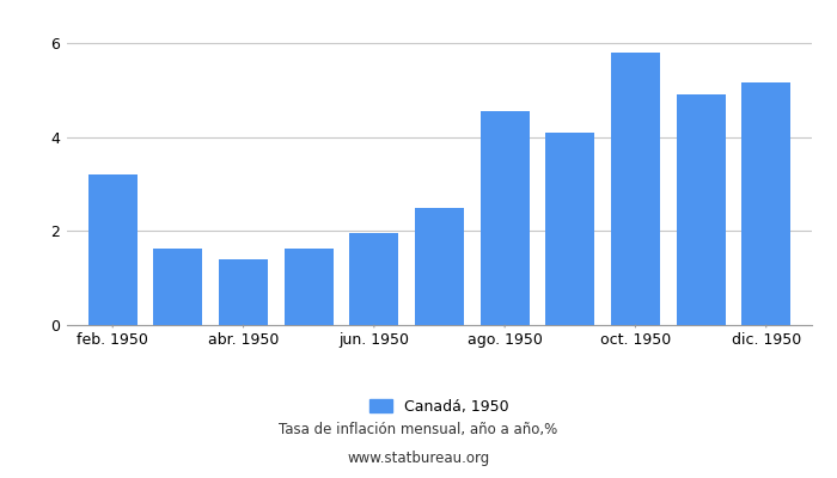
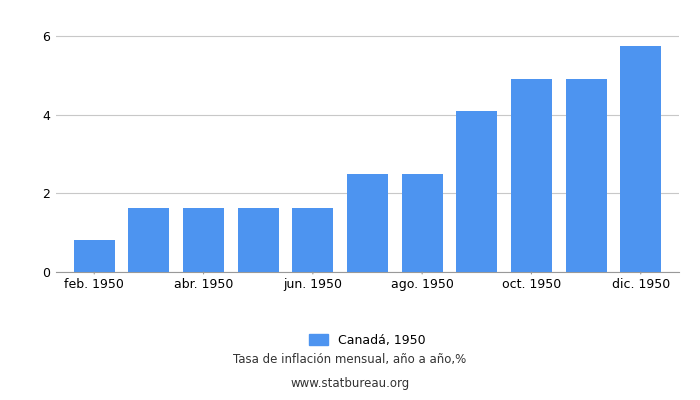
feb. 1950: 3.20 -> 0.81
abr. 1950: 1.40 -> 1.62
jun. 1950: 1.95 -> 1.62
ago. 1950: 4.55 -> 2.50
oct. 1950: 5.80 -> 4.90
dic. 1950: 5.15 -> 5.74
